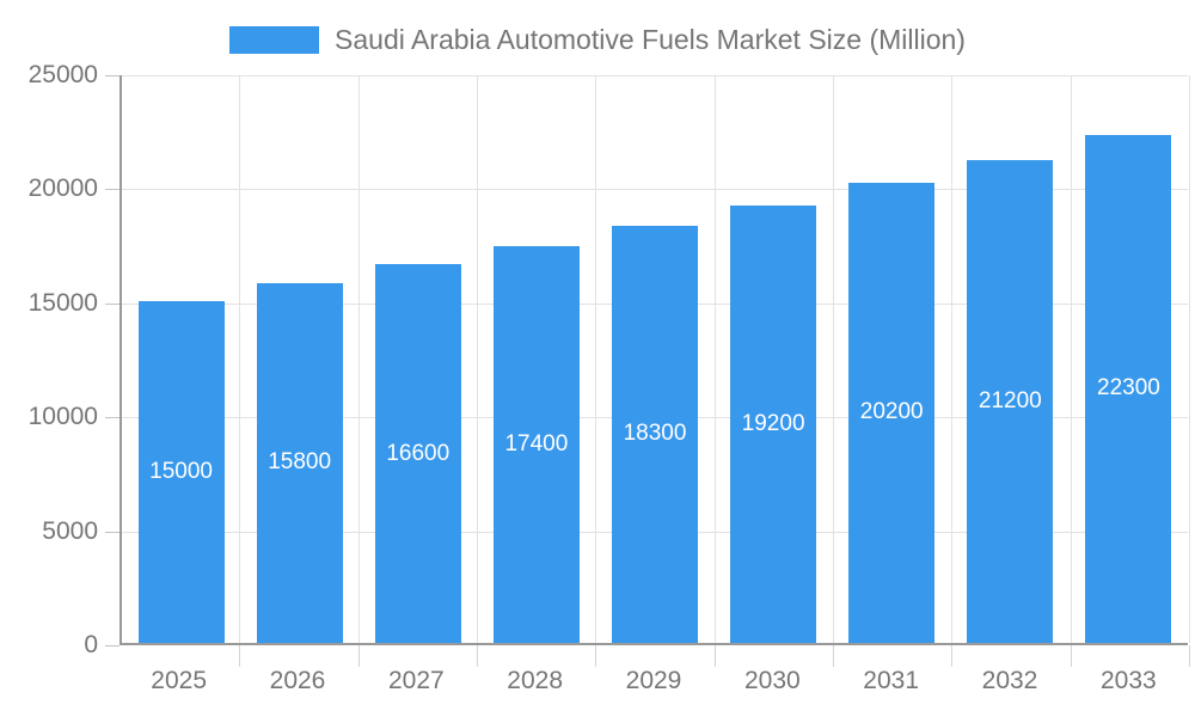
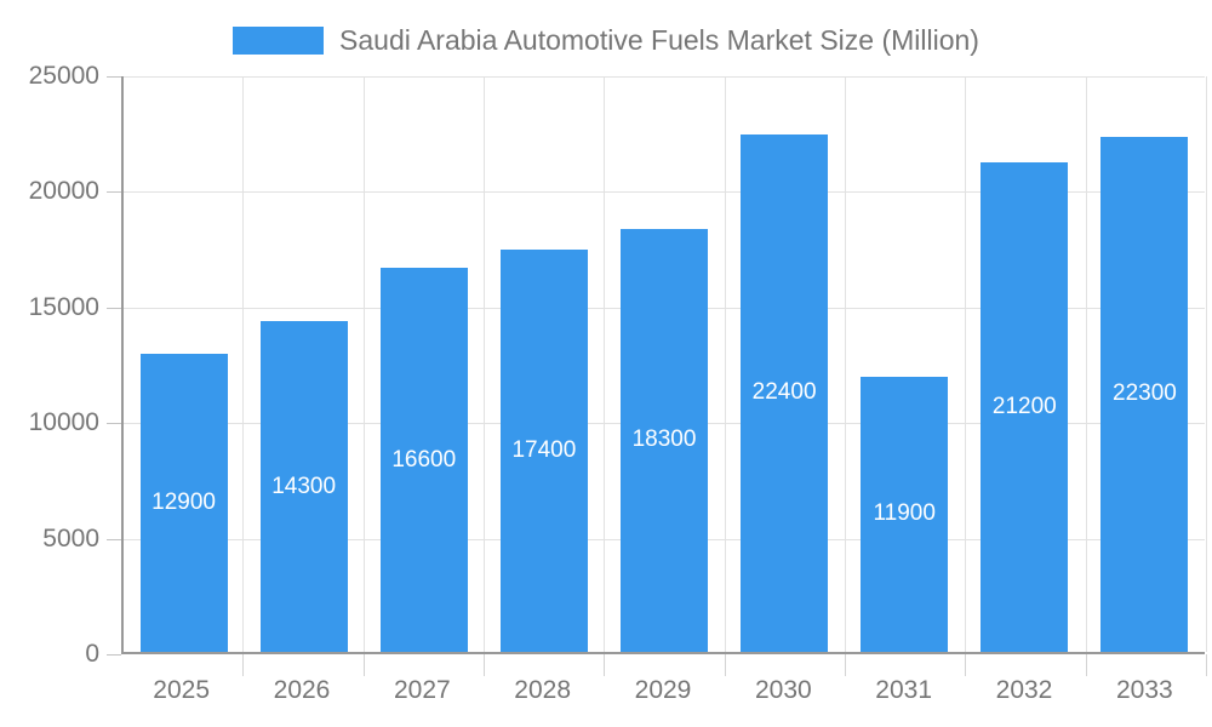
2025: 15000 -> 12900
2026: 15800 -> 14300
2030: 19200 -> 22400
2031: 20200 -> 11900
